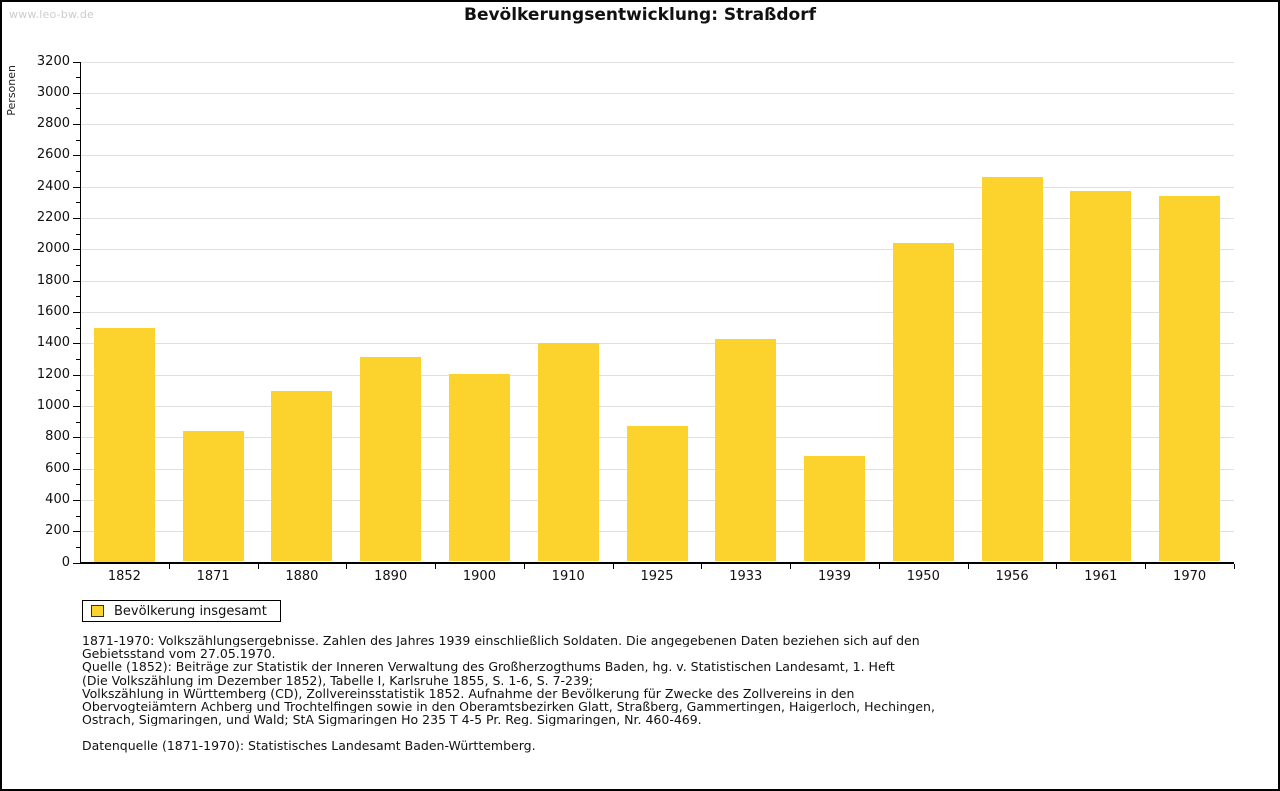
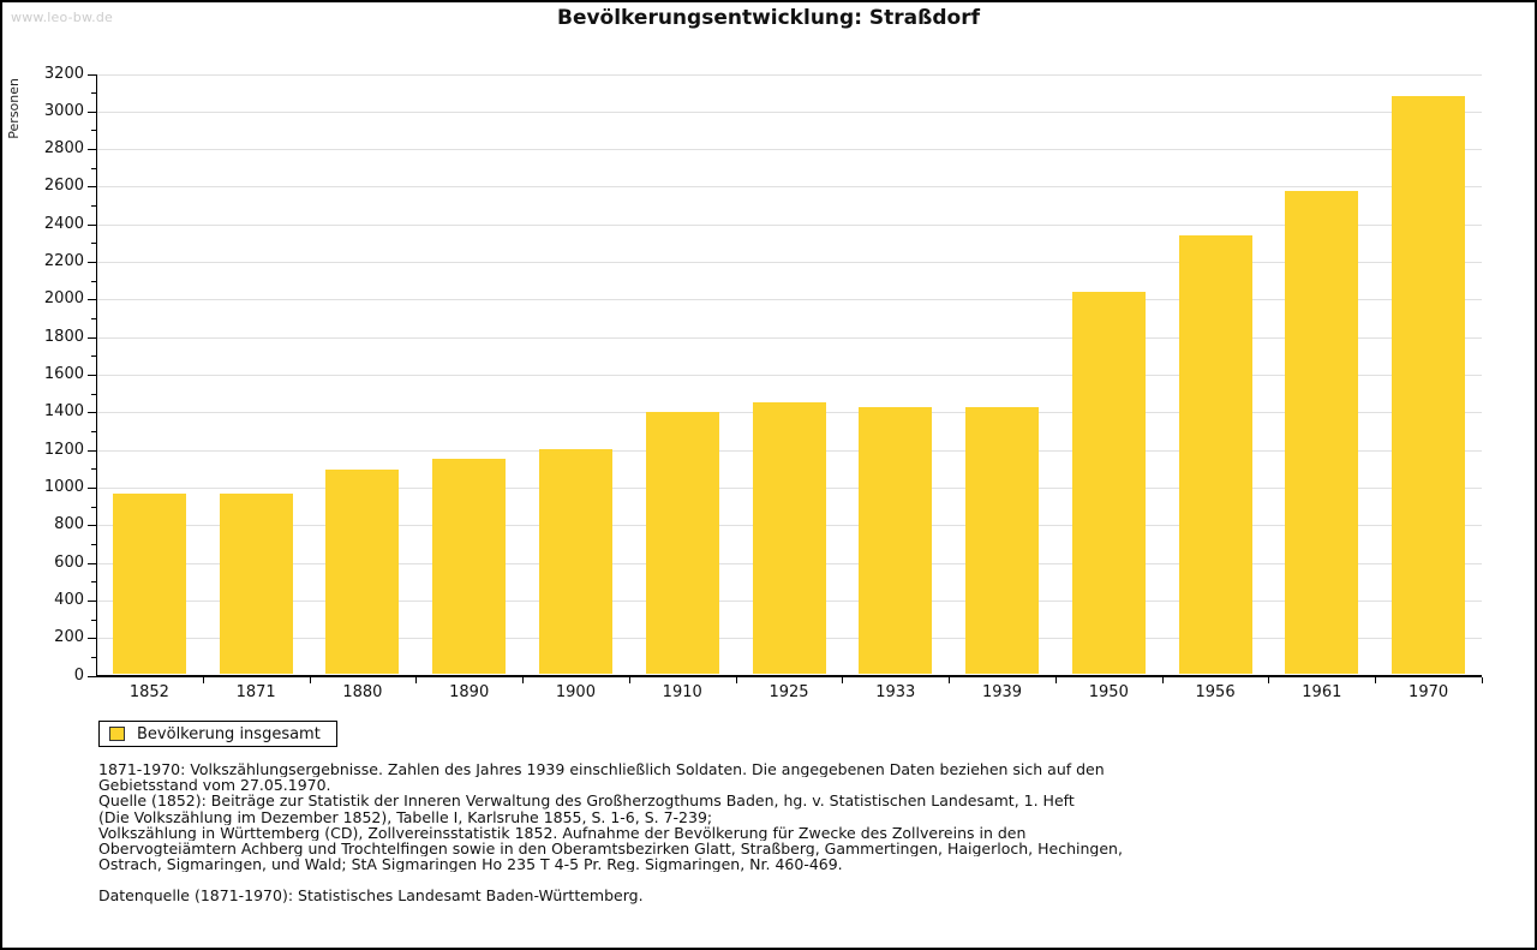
1852: 1500 -> 970
1871: 840 -> 970
1890: 1310 -> 1160
1925: 870 -> 1460
1939: 680 -> 1430
1956: 2460 -> 2340
1961: 2370 -> 2580
1970: 2340 -> 3080
